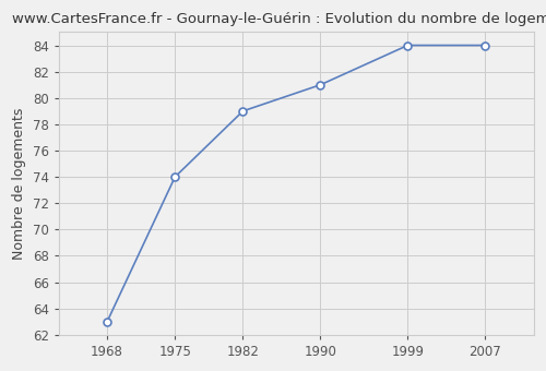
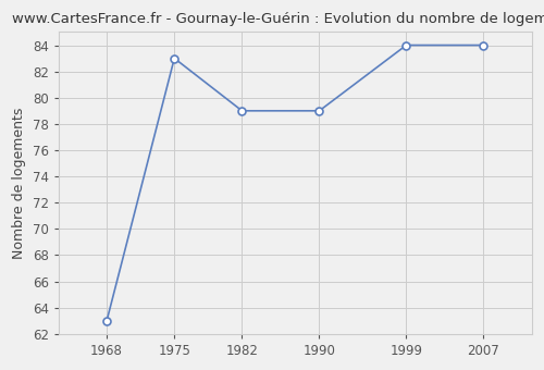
1975: 74 -> 83
1990: 81 -> 79
